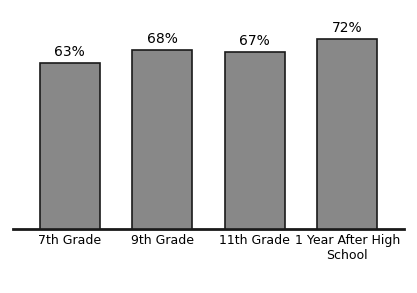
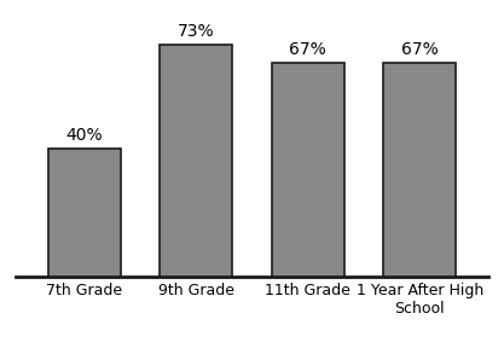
7th Grade: 63% -> 40%
9th Grade: 68% -> 73%
1 Year After High School: 72% -> 67%
